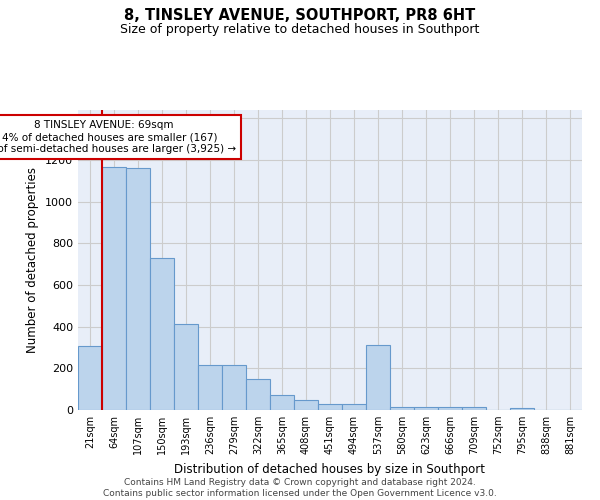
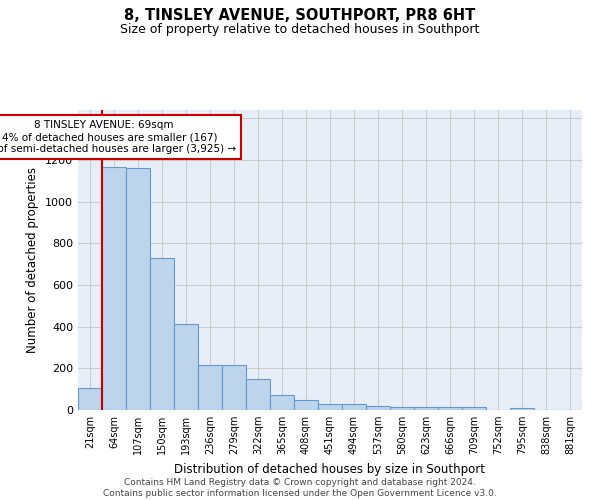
21sqm: 305 -> 105
537sqm: 310 -> 20
